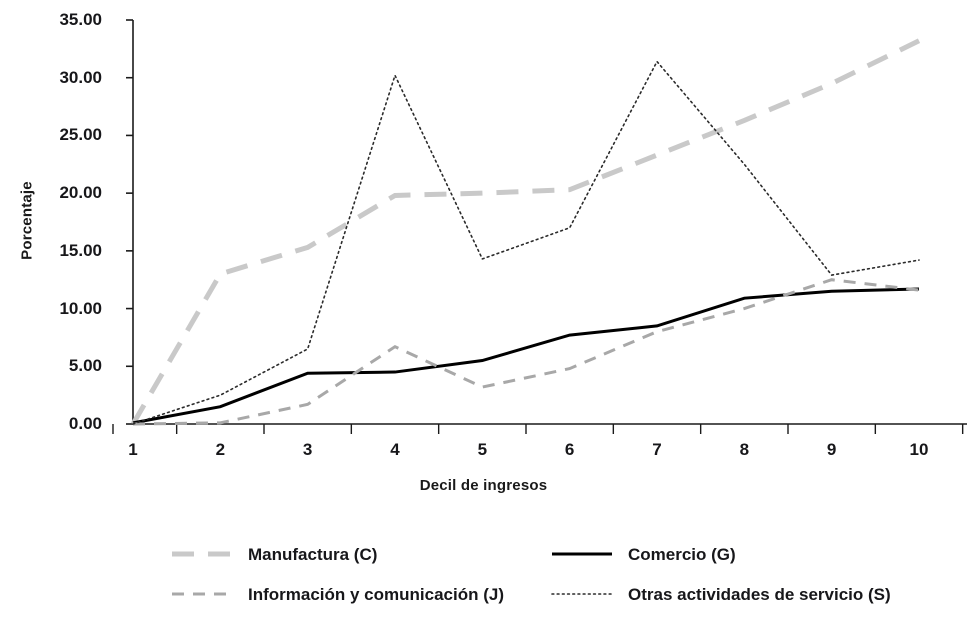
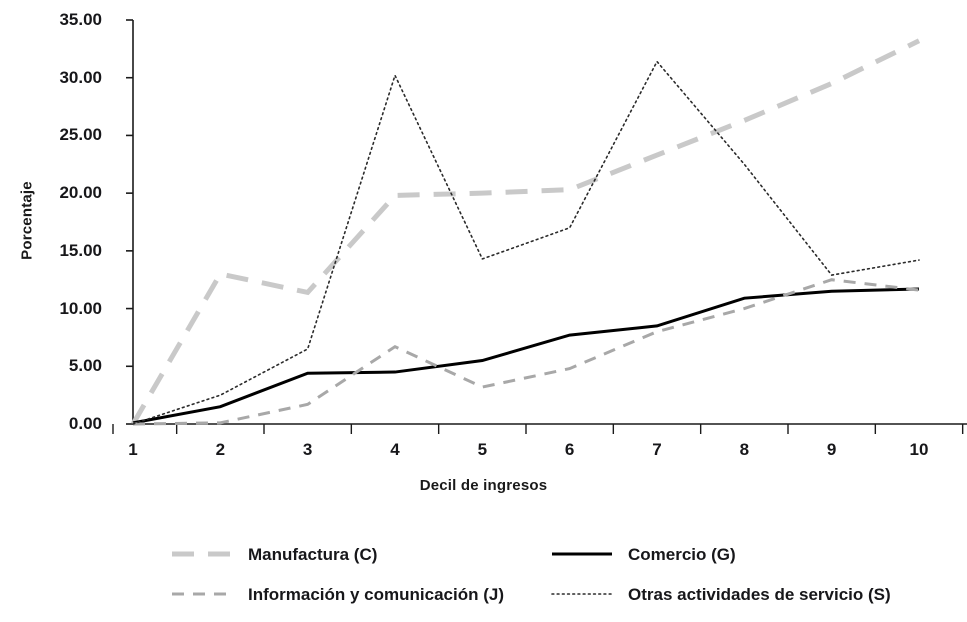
Manufactura (C)/3: 15.3 -> 11.4
